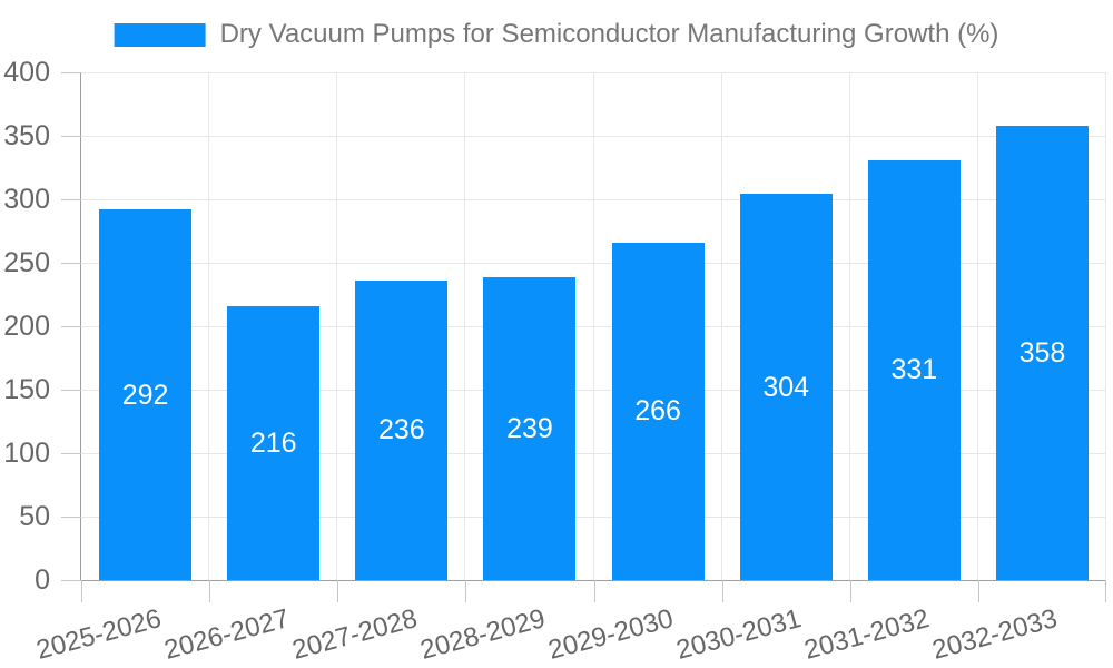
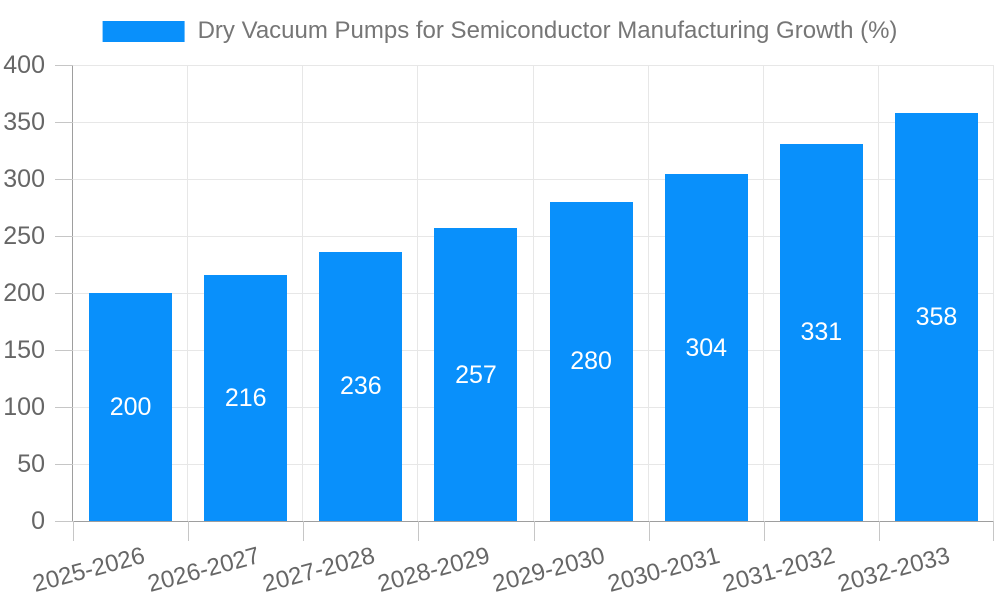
2025-2026: 292 -> 200
2028-2029: 239 -> 257
2029-2030: 266 -> 280
